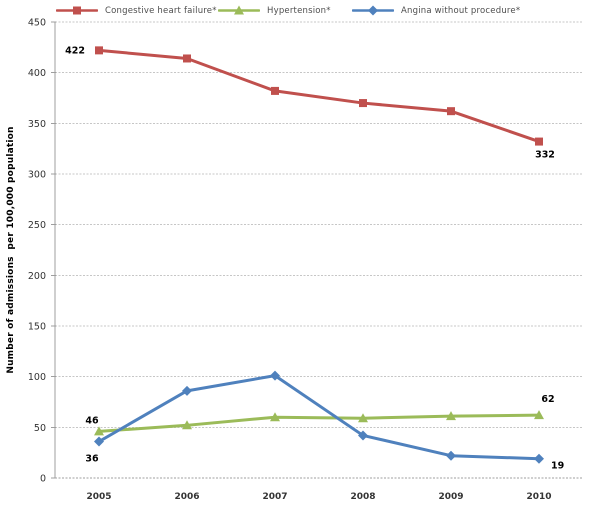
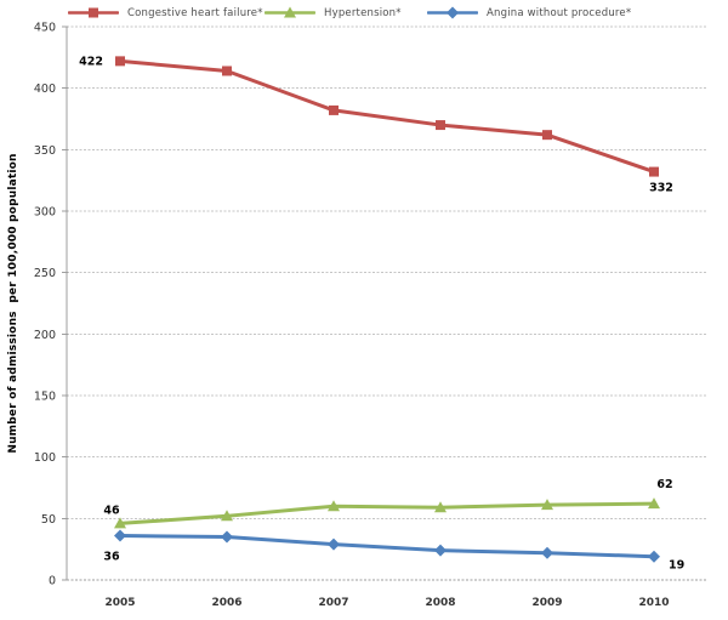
Angina without procedure*/2006: 86 -> 35
Angina without procedure*/2007: 101 -> 29
Angina without procedure*/2008: 42 -> 24
